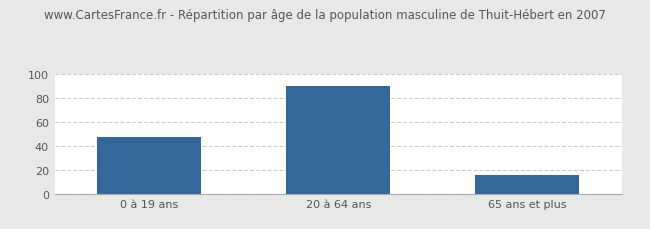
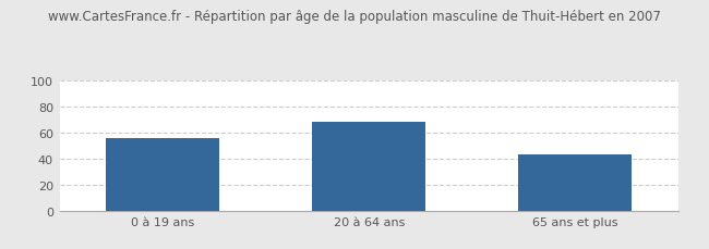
0 à 19 ans: 47 -> 56
20 à 64 ans: 90 -> 68
65 ans et plus: 16 -> 43
